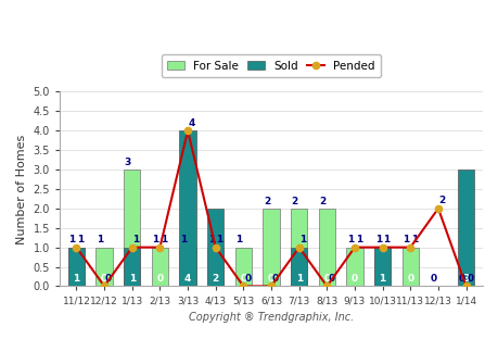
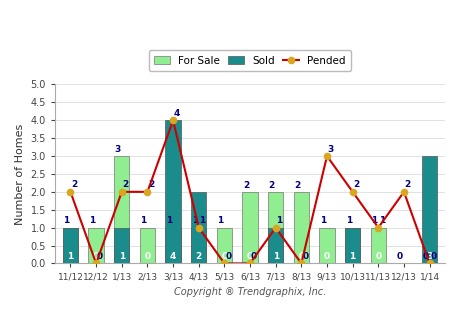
Pended/11/12: 1 -> 2
Pended/1/13: 1 -> 2
Pended/2/13: 1 -> 2
Pended/9/13: 1 -> 3
Pended/10/13: 1 -> 2
